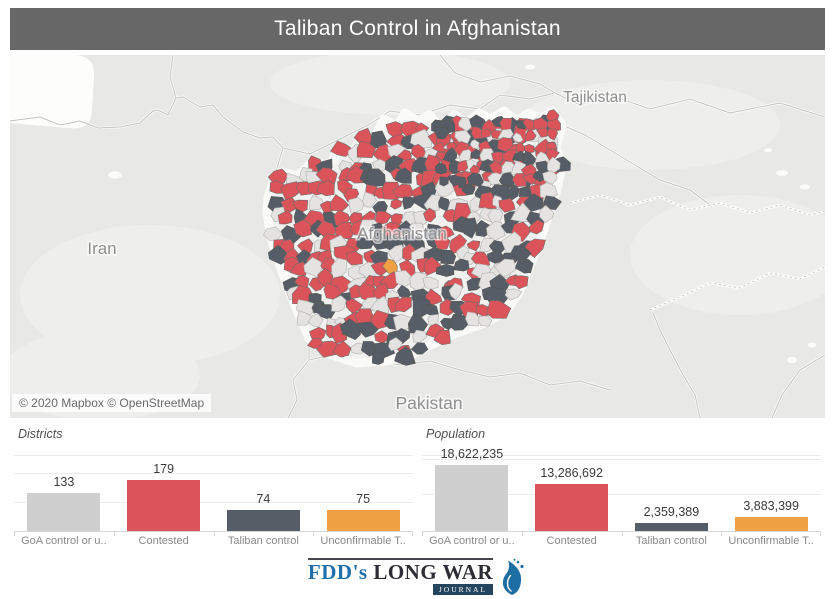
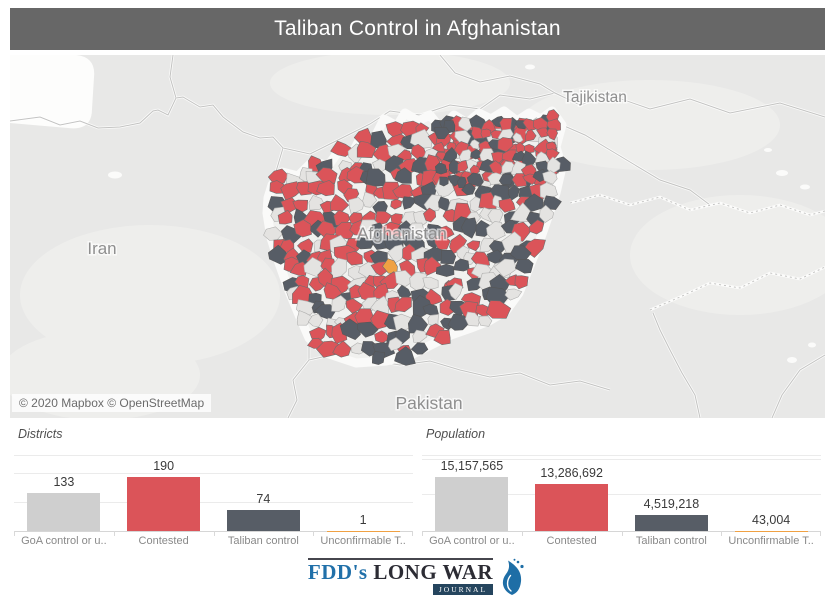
Districts/Contested: 179 -> 190
Districts/Unconfirmable T..: 75 -> 1
Population/GoA control or u..: 18,622,235 -> 15,157,565
Population/Taliban control: 2,359,389 -> 4,519,218
Population/Unconfirmable T..: 3,883,399 -> 43,004
